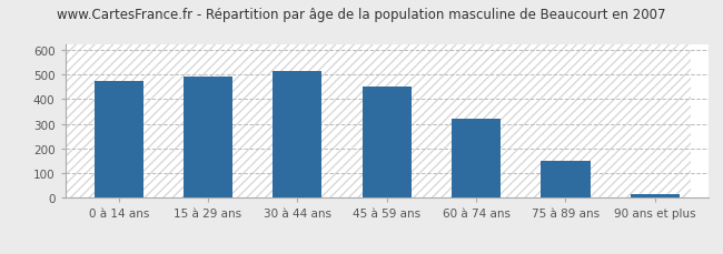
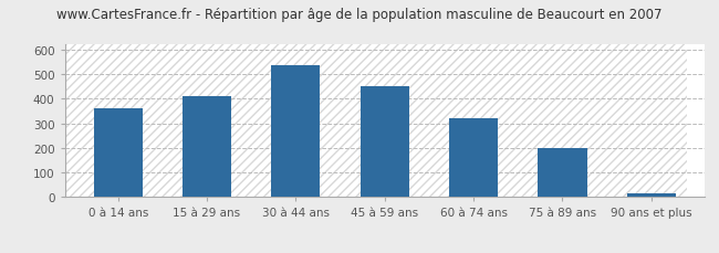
0 à 14 ans: 473 -> 360
15 à 29 ans: 490 -> 410
30 à 44 ans: 512 -> 535
75 à 89 ans: 152 -> 200
